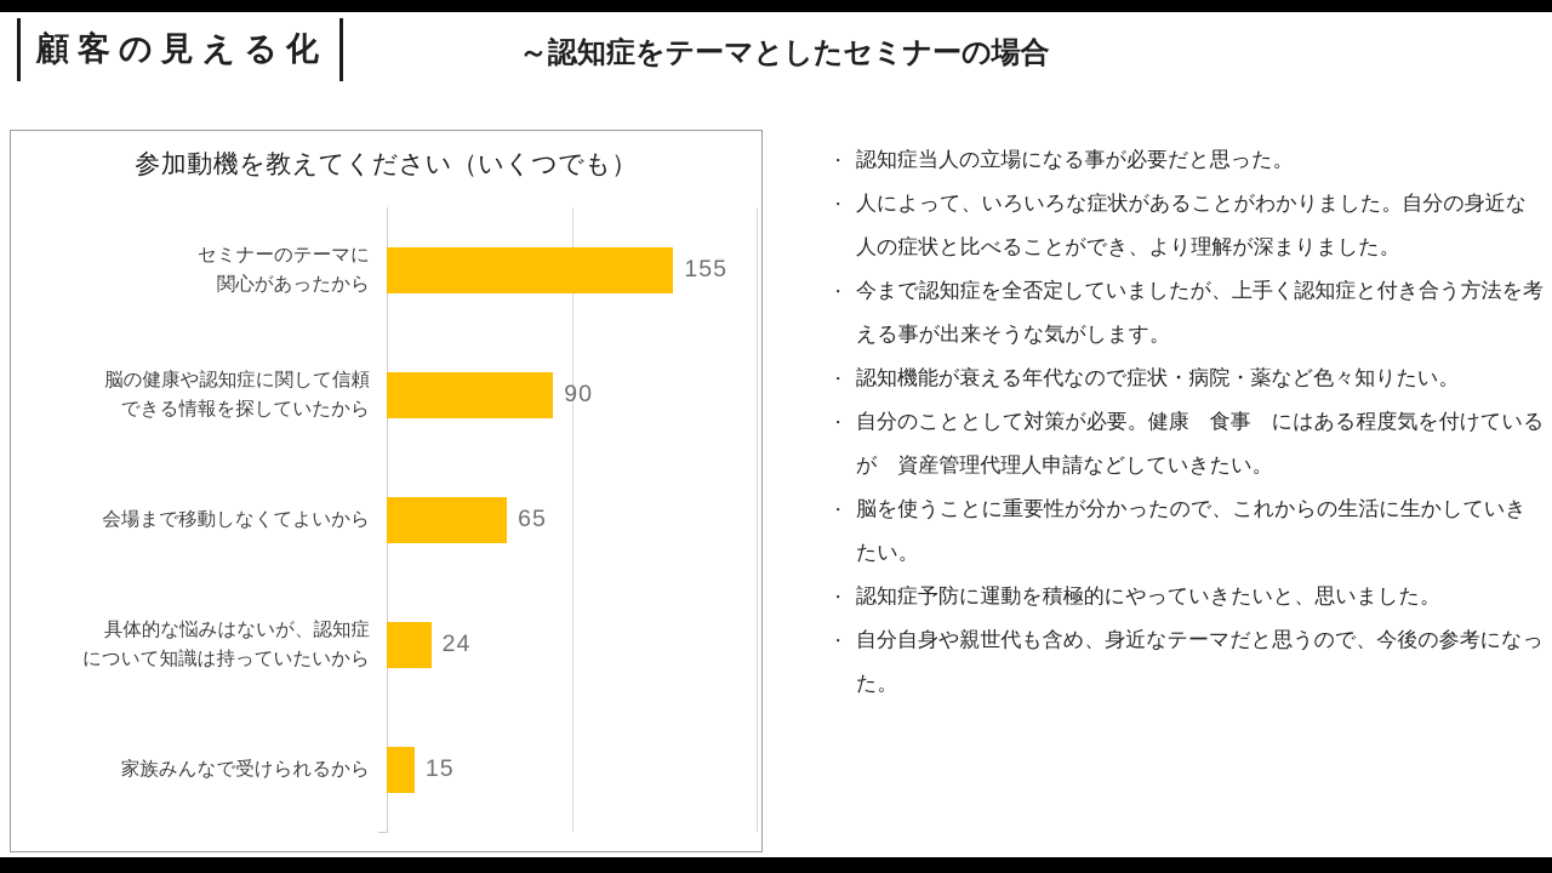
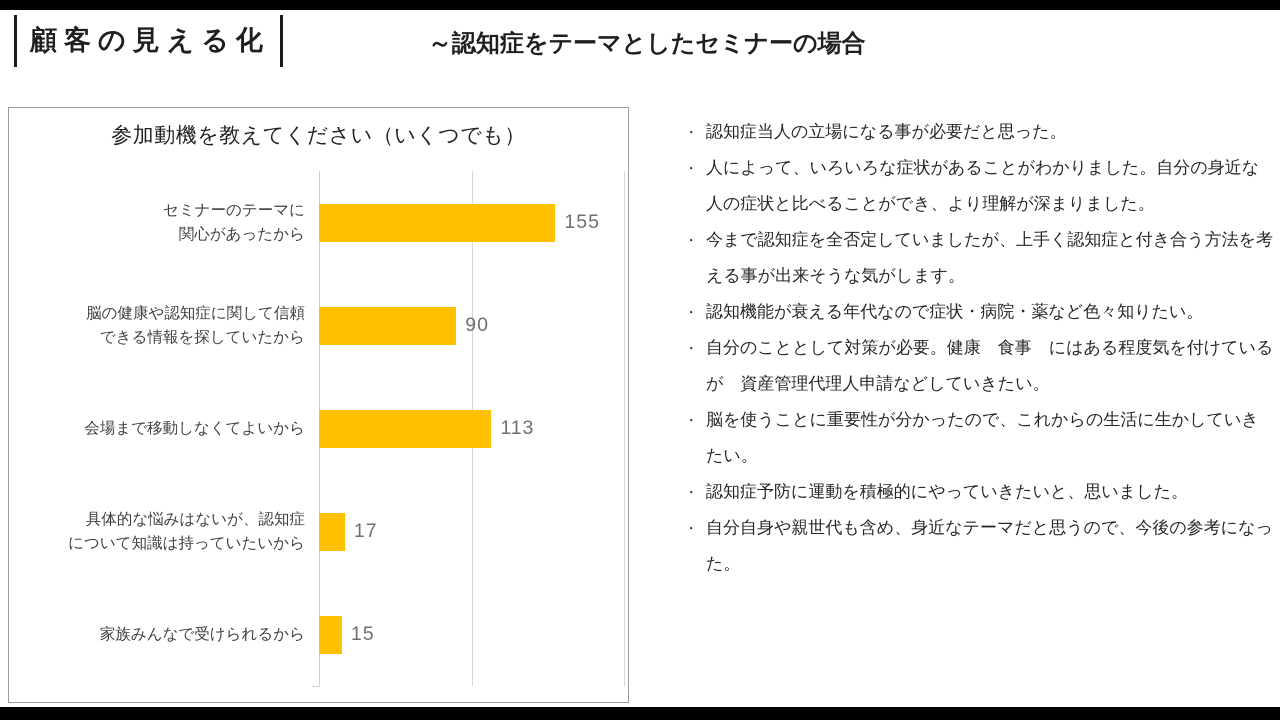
会場まで移動しなくてよいから: 65 -> 113
具体的な悩みはないが、認知症 について知識は持っていたいから: 24 -> 17
